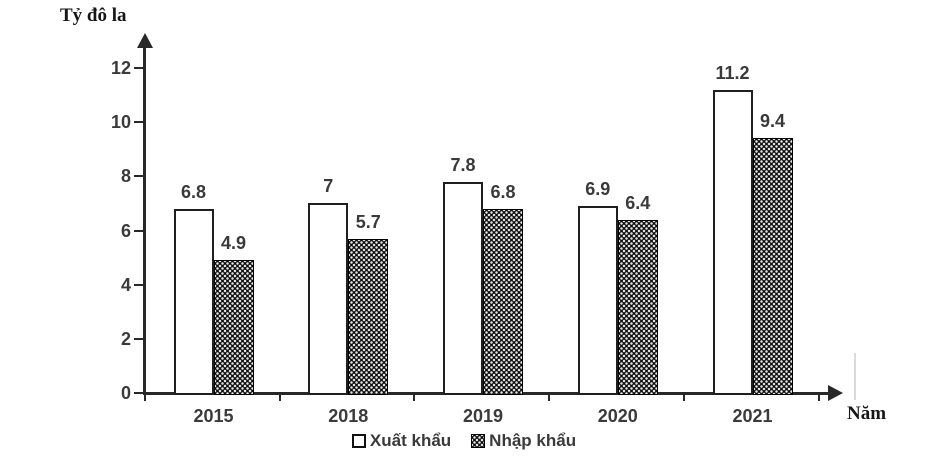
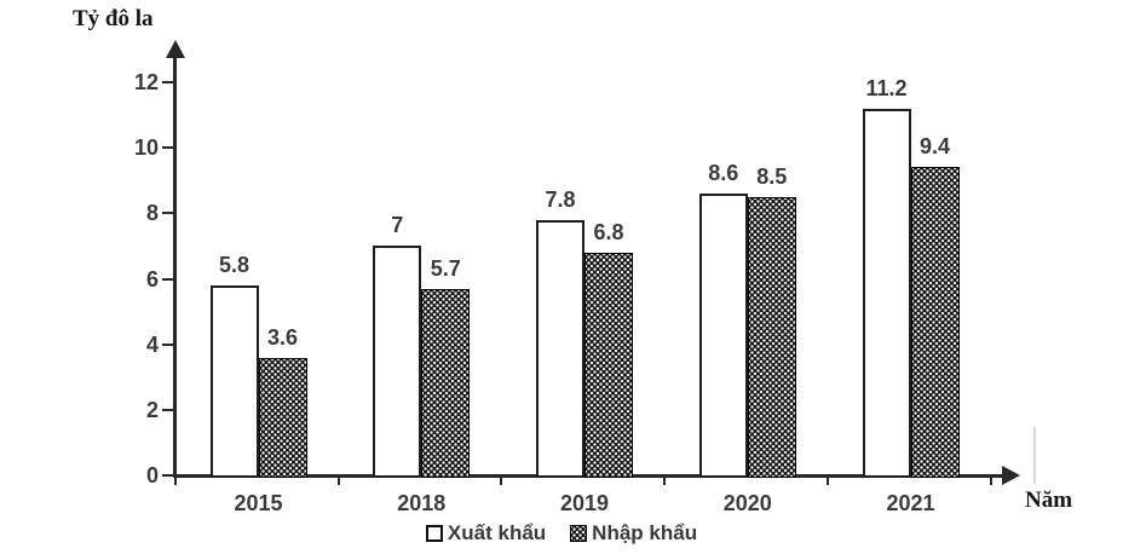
Xuất khẩu/2015: 6.8 -> 5.8
Nhập khẩu/2015: 4.9 -> 3.6
Xuất khẩu/2020: 6.9 -> 8.6
Nhập khẩu/2020: 6.4 -> 8.5
